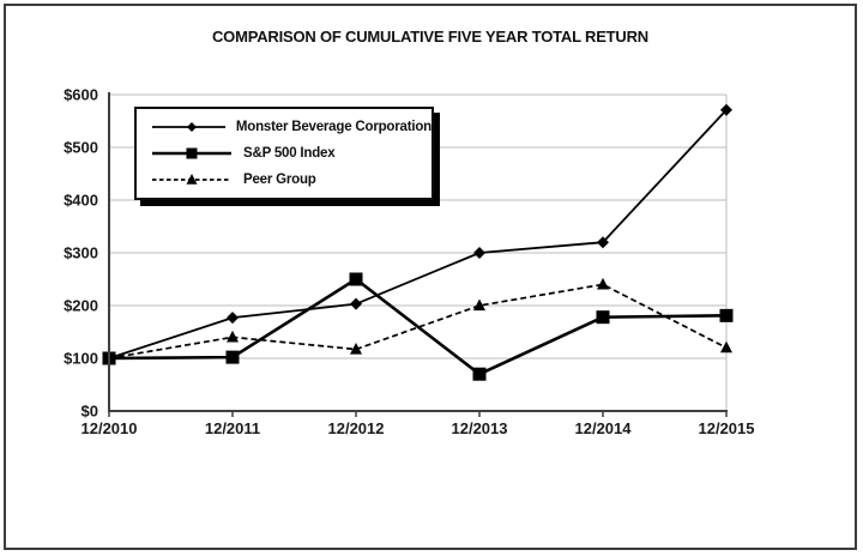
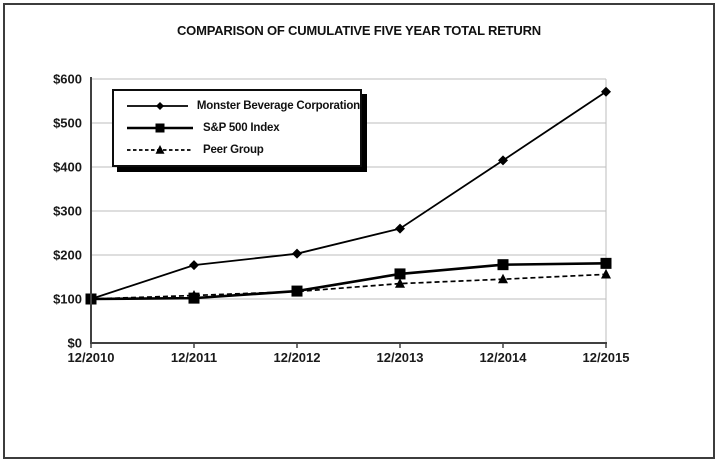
Peer Group/12/2011: $140 -> $110
S&P 500 Index/12/2012: $250 -> $120
Monster Beverage Corporation/12/2013: $300 -> $260
S&P 500 Index/12/2013: $70 -> $160
Peer Group/12/2013: $200 -> $140
Monster Beverage Corporation/12/2014: $320 -> $420
Peer Group/12/2014: $240 -> $140
Peer Group/12/2015: $120 -> $160
